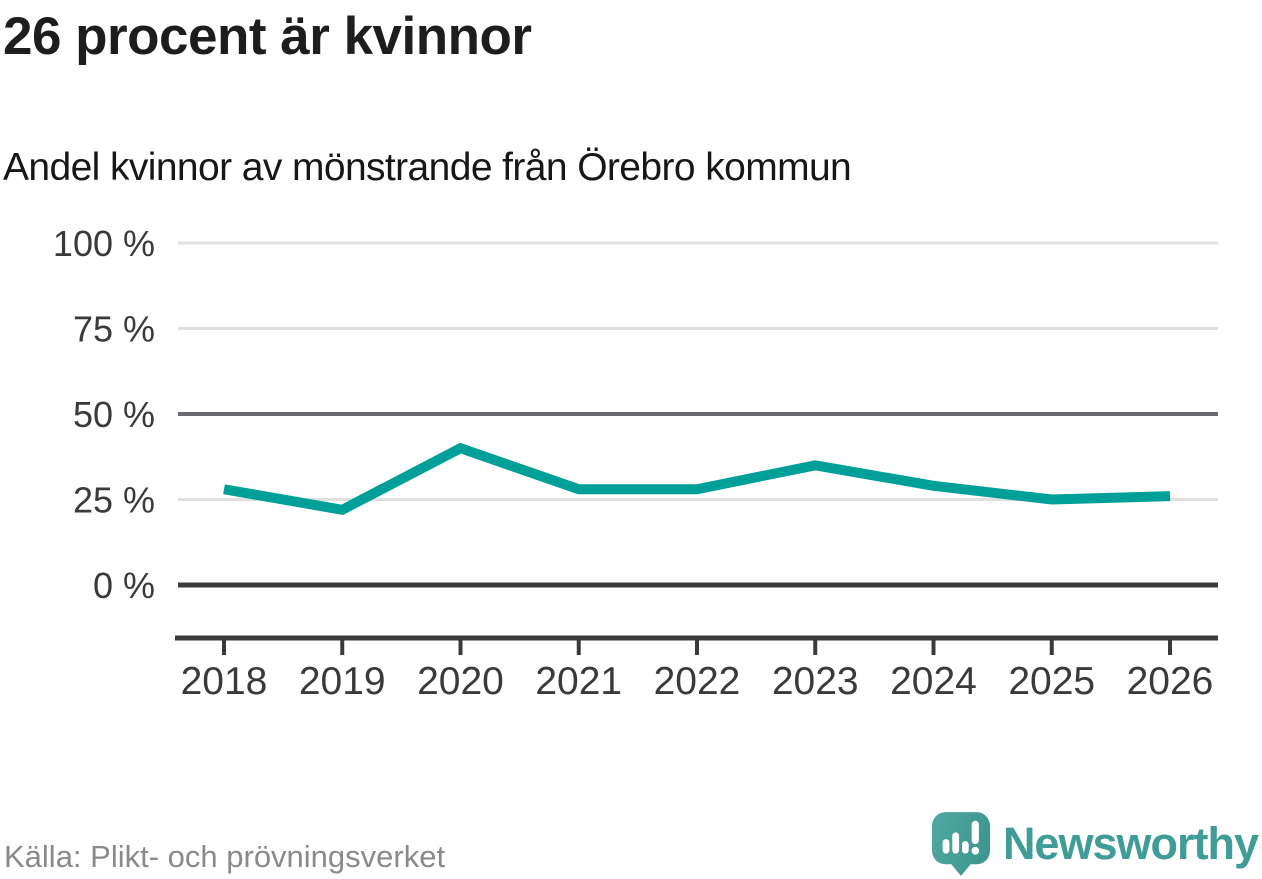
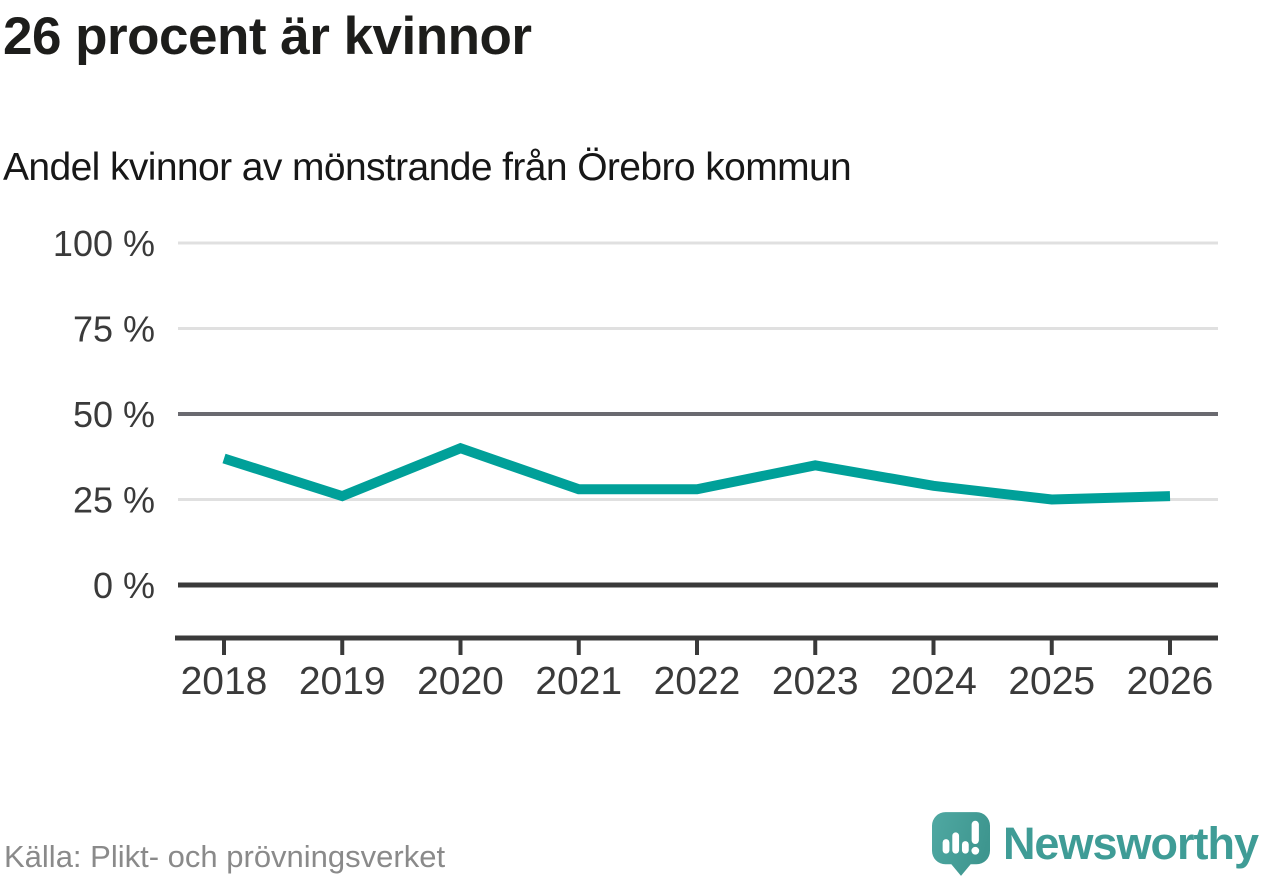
2018: 28% -> 37%
2019: 22% -> 26%
